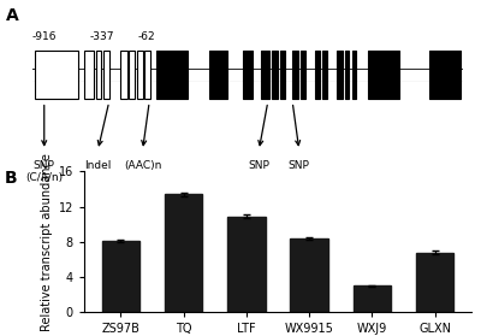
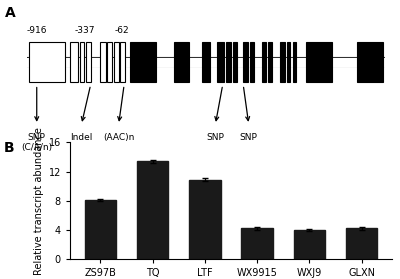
WX9915: 8.4 -> 4.2
WXJ9: 3.0 -> 4.0
GLXN: 6.8 -> 4.2
